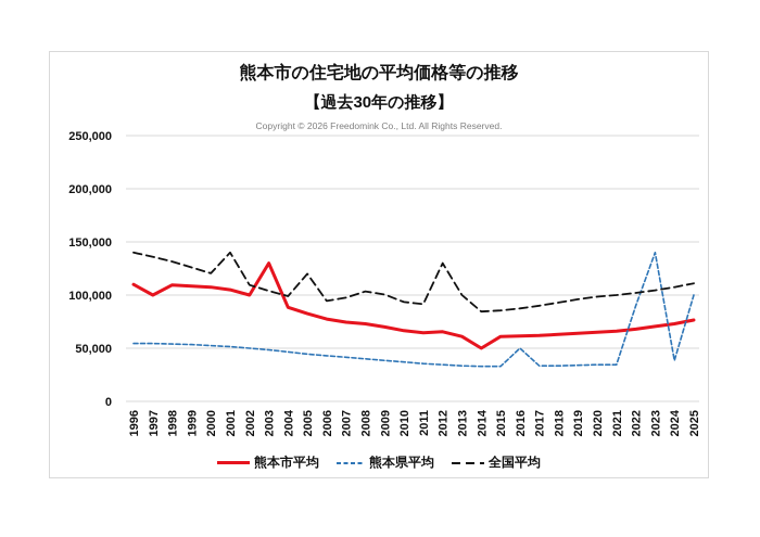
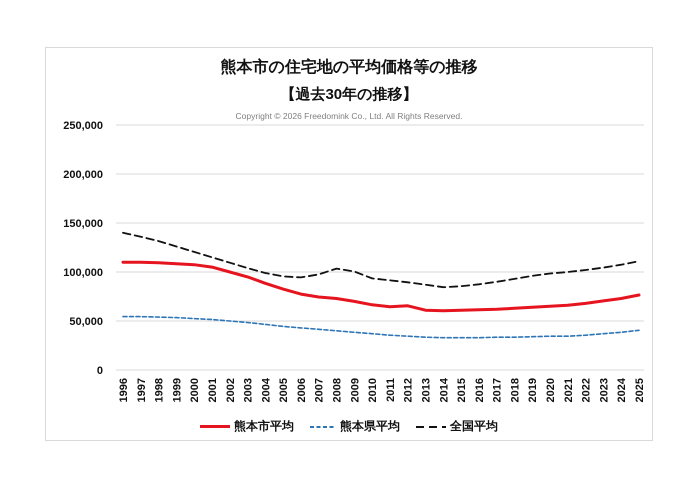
熊本市平均/1997: 100000 -> 110000
全国平均/2001: 140000 -> 120000
熊本市平均/2003: 130000 -> 100000
全国平均/2005: 120000 -> 100000
全国平均/2012: 130000 -> 90000
全国平均/2013: 100000 -> 90000
熊本市平均/2014: 50000 -> 60000
熊本県平均/2016: 50000 -> 30000
熊本県平均/2022: 90000 -> 40000
熊本県平均/2023: 140000 -> 40000
熊本県平均/2025: 100000 -> 40000
